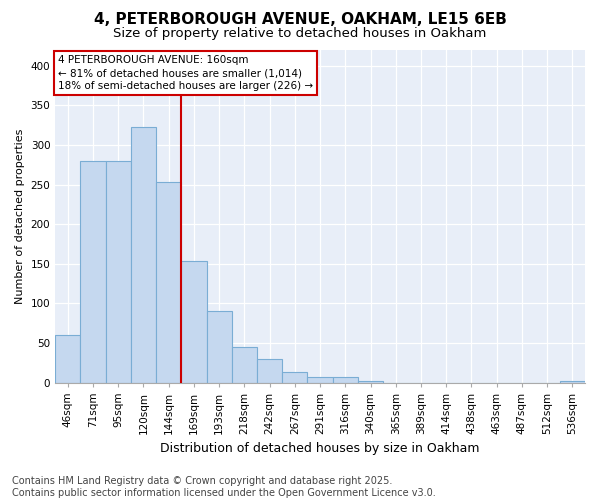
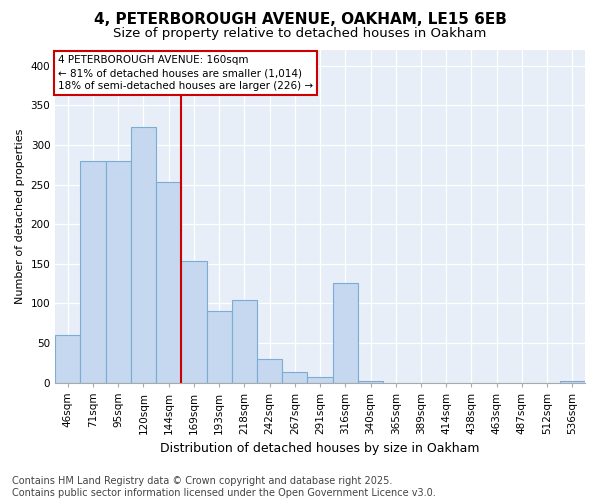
218sqm: 45 -> 104
316sqm: 7 -> 126
